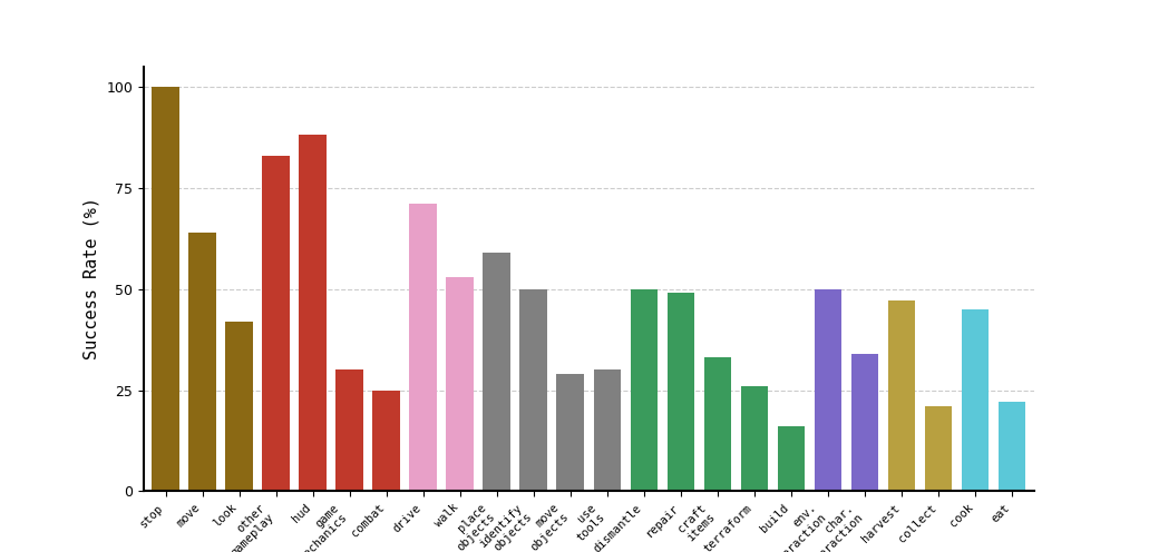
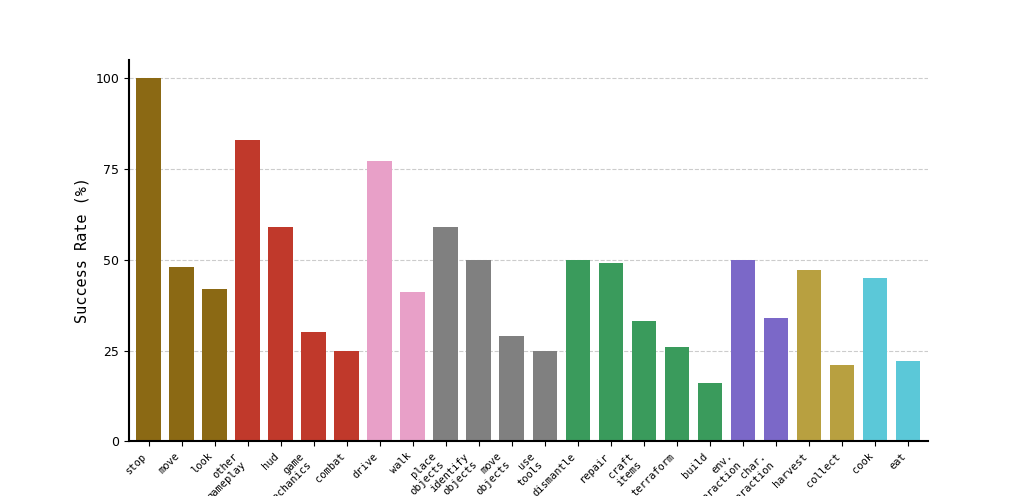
move: 64 -> 48
hud: 88 -> 59
drive: 71 -> 77
walk: 53 -> 41
use tools: 30 -> 25
